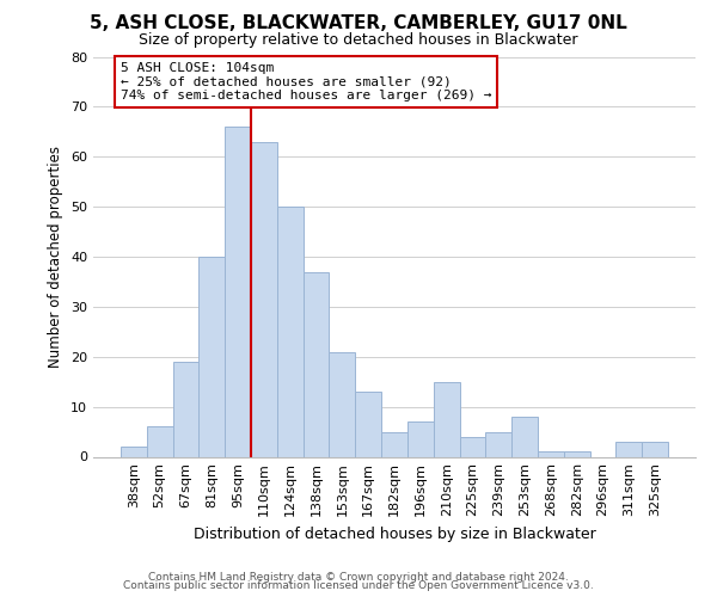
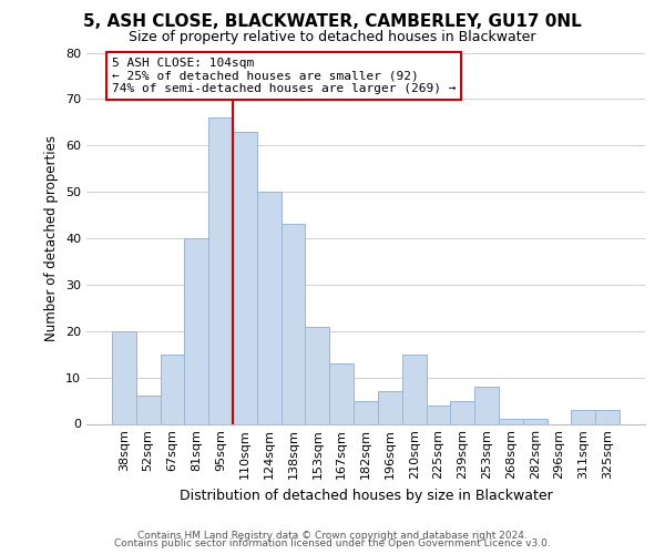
38sqm: 2 -> 20
67sqm: 19 -> 15
138sqm: 37 -> 43
